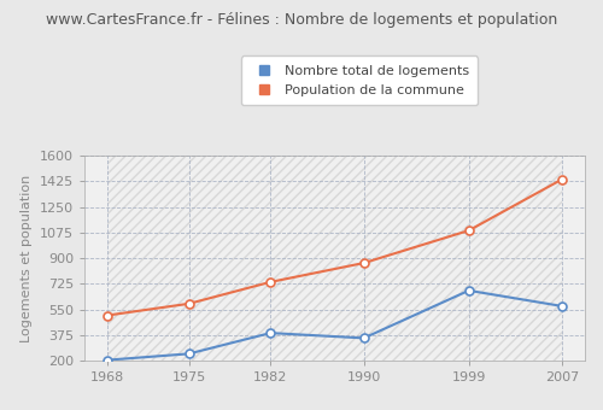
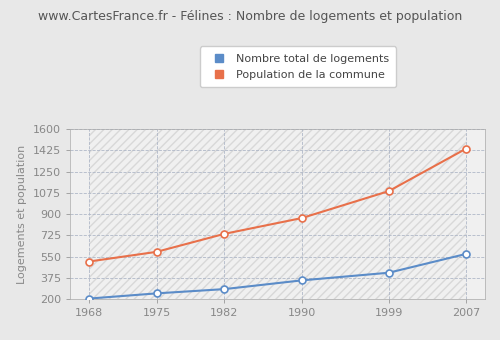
Nombre total de logements/1982: 390 -> 280
Nombre total de logements/1999: 680 -> 420
